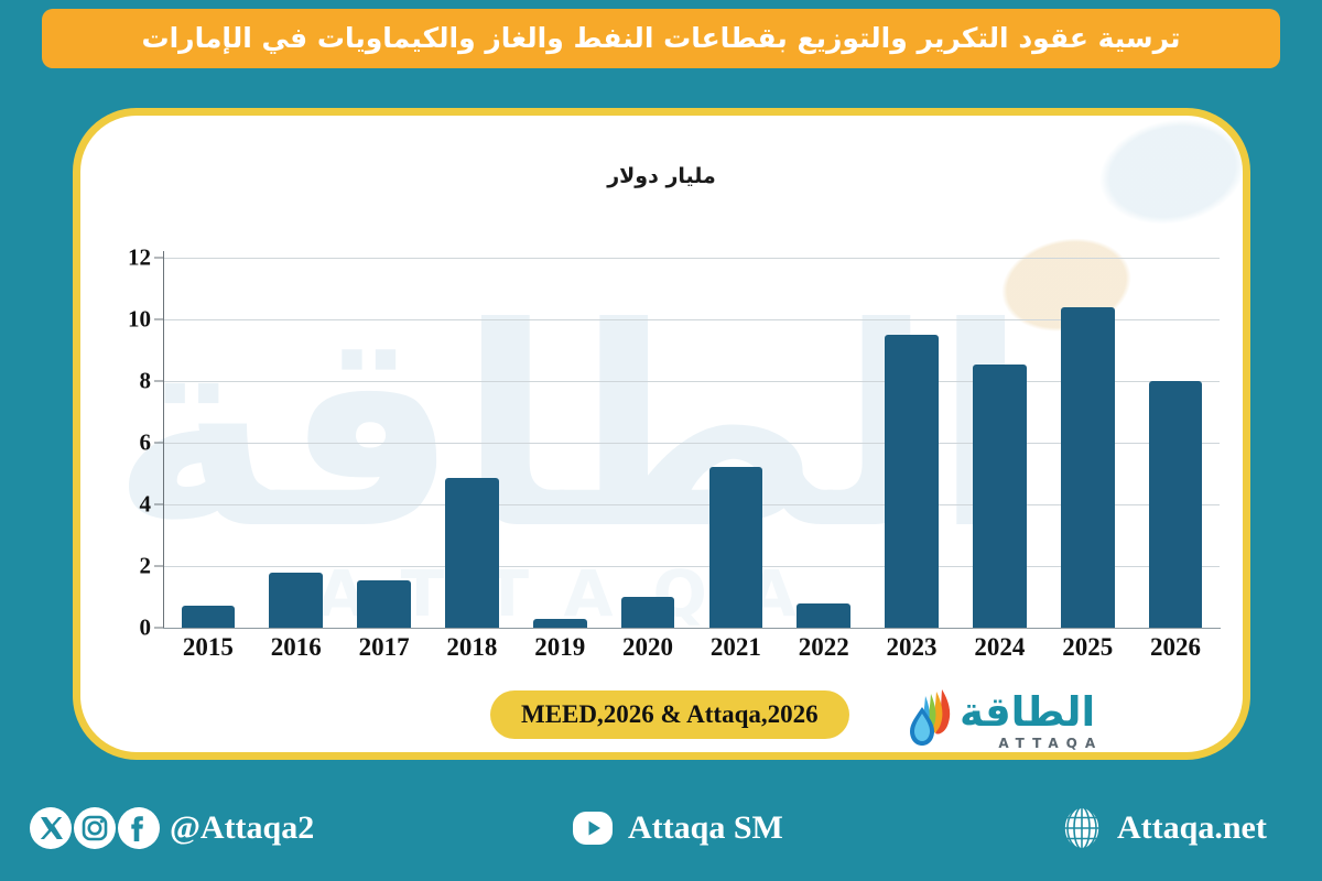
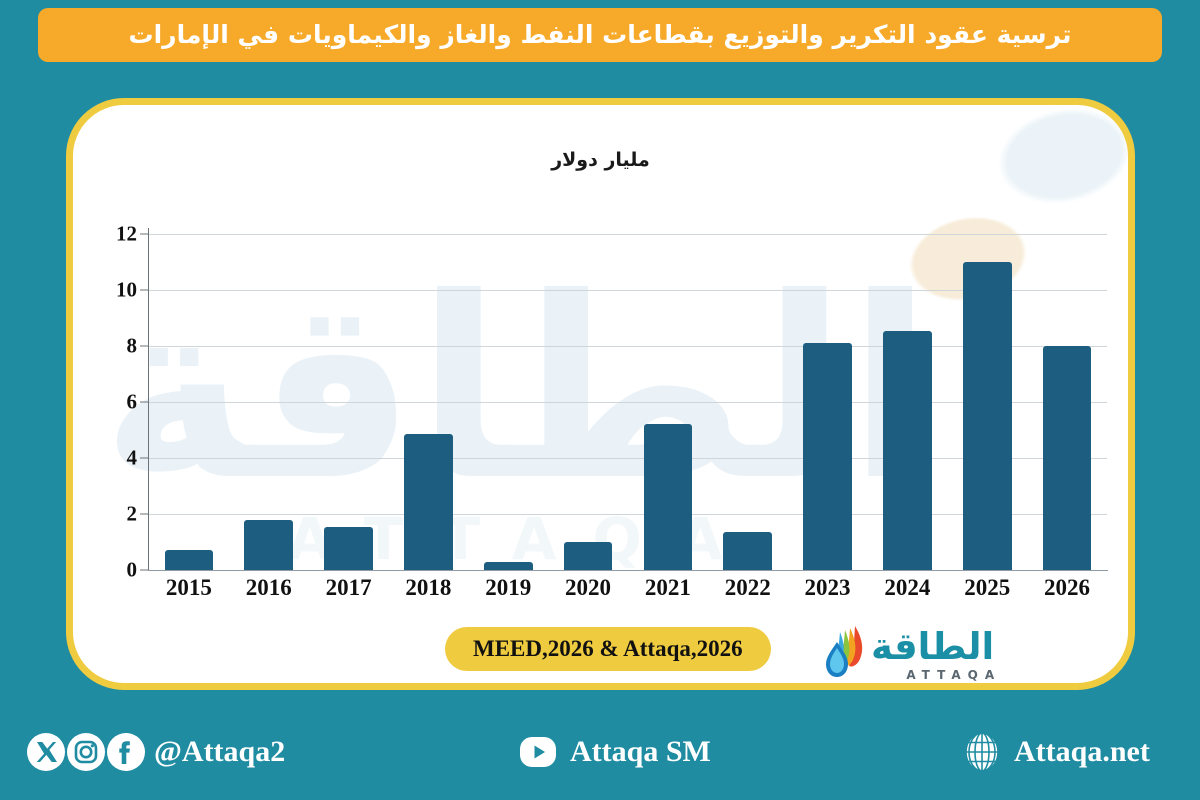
2022: 0.8 -> 1.4
2023: 9.5 -> 8.1
2025: 10.4 -> 11.0
